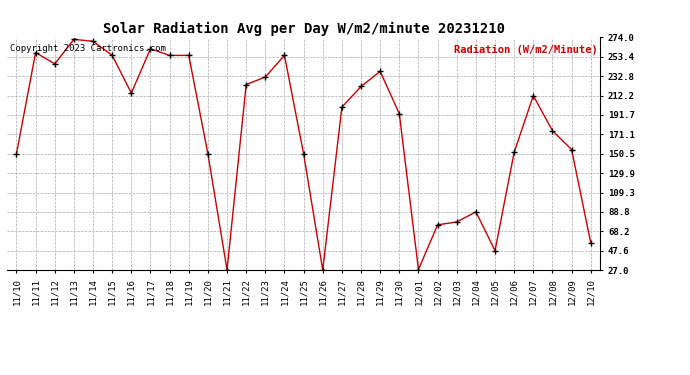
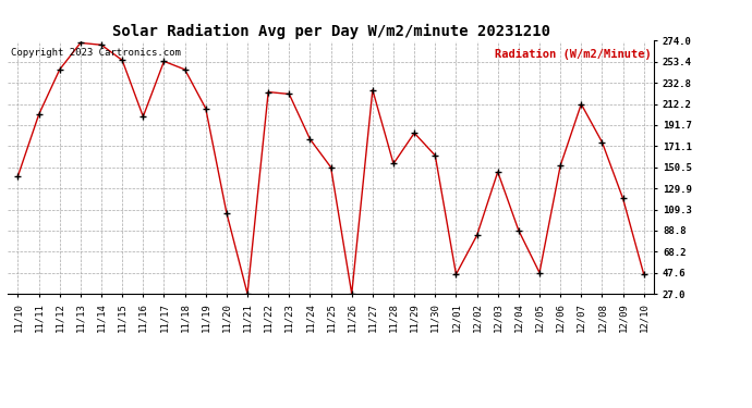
11/10: 150 -> 142
11/11: 258 -> 202
11/16: 215 -> 200
11/17: 262 -> 254
11/18: 255 -> 246
11/19: 255 -> 208
11/20: 150 -> 106
11/23: 232 -> 222
11/24: 255 -> 178
11/27: 200 -> 226
11/28: 222 -> 154
11/29: 238 -> 184
11/30: 193 -> 162
12/01: 28 -> 46
12/02: 75 -> 84
12/03: 78 -> 146
12/09: 155 -> 120
12/10: 56 -> 46
